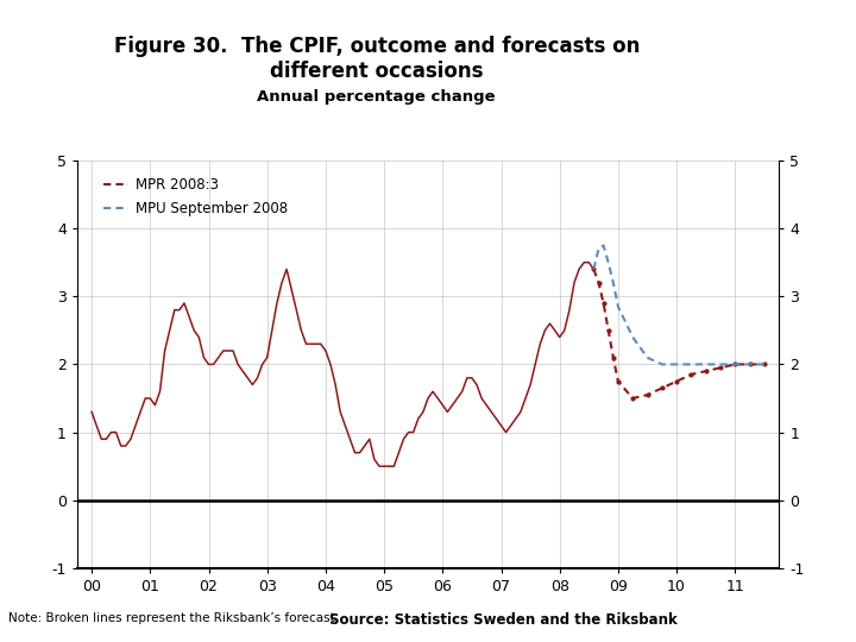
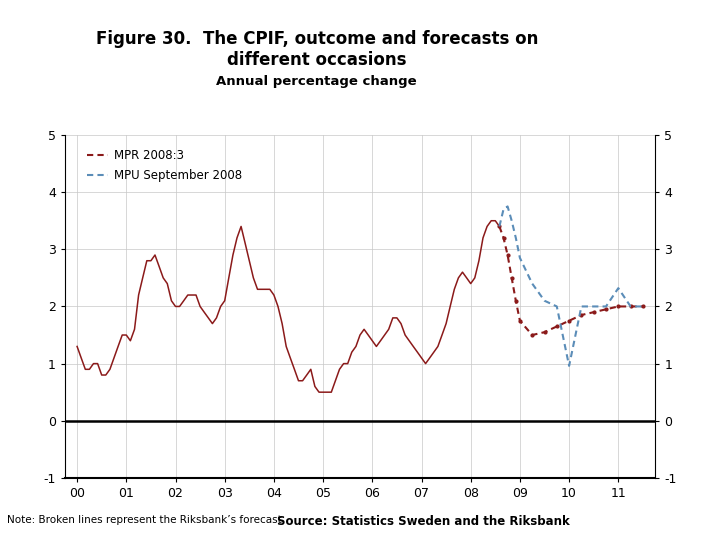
MPU September 2008/10: 2.00 -> 0.96
MPU September 2008/11: 2.00 -> 2.32
